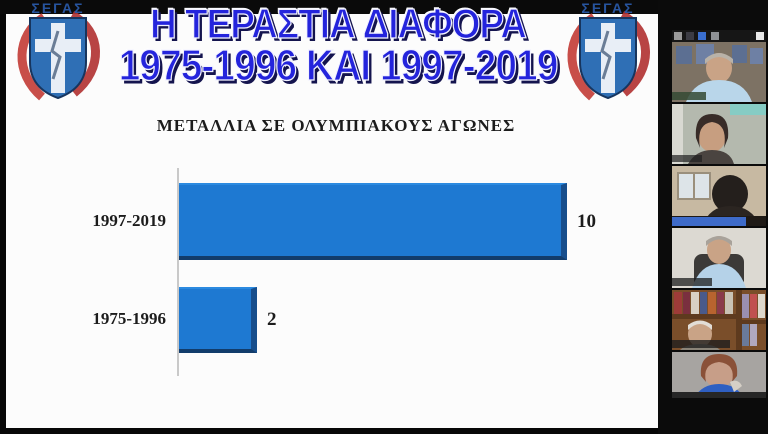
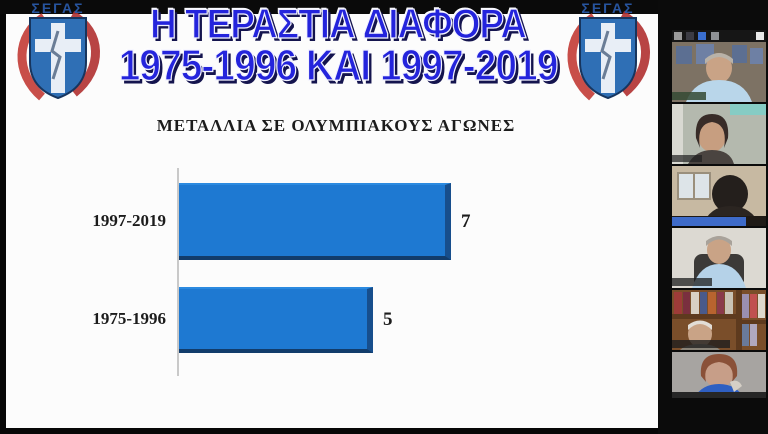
1997-2019: 10 -> 7
1975-1996: 2 -> 5
